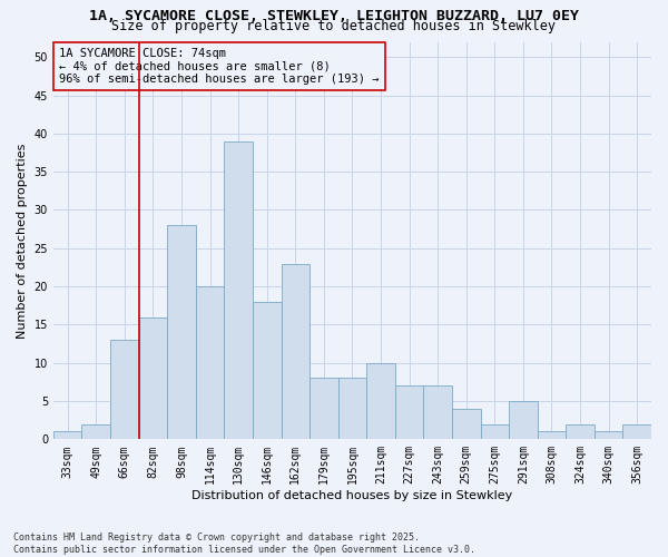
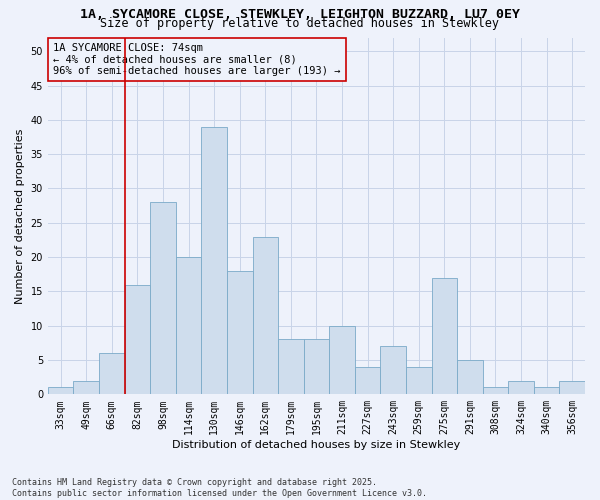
66sqm: 13 -> 6
227sqm: 7 -> 4
275sqm: 2 -> 17
